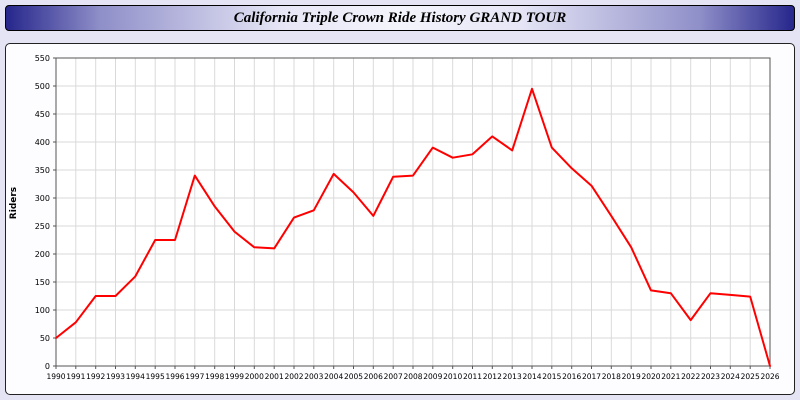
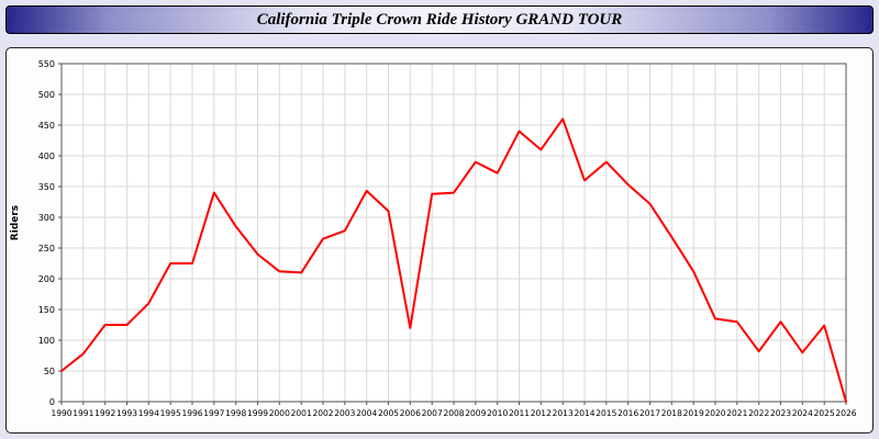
2006: 270 -> 120
2011: 380 -> 440
2013: 380 -> 460
2014: 500 -> 360
2024: 130 -> 80
